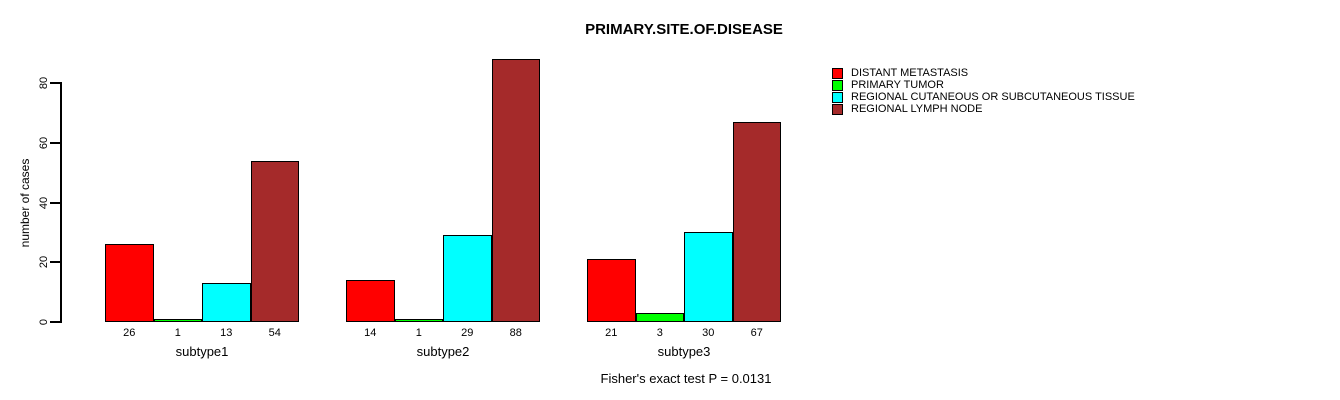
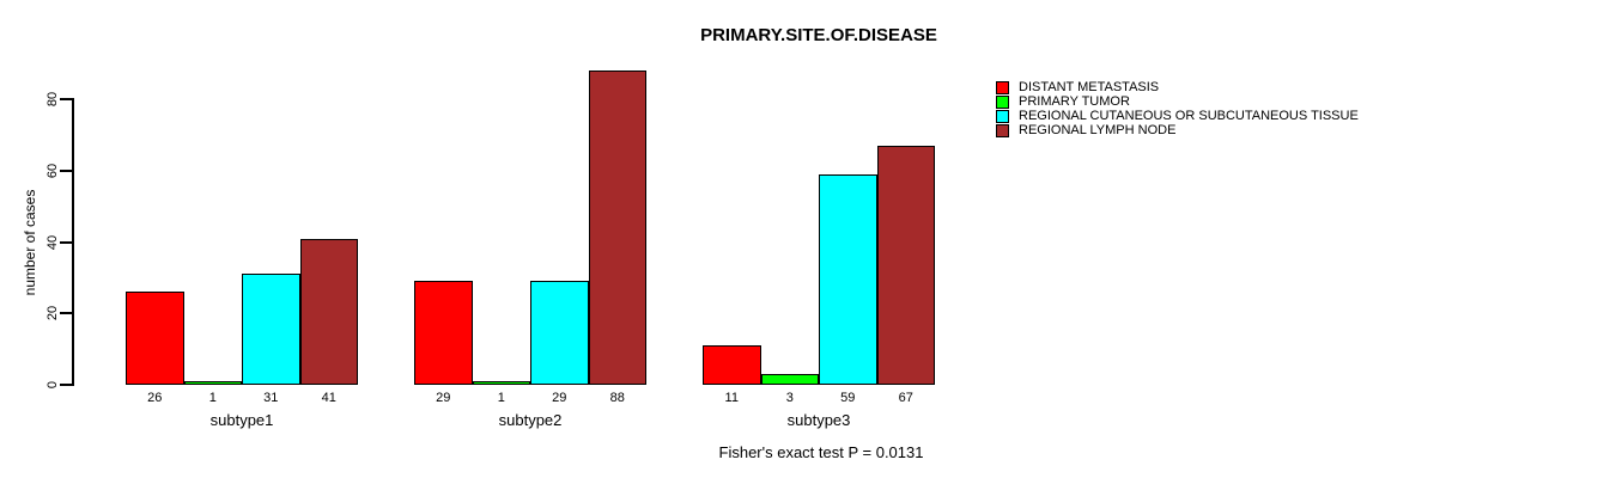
REGIONAL CUTANEOUS OR SUBCUTANEOUS TISSUE/subtype1: 13 -> 31
REGIONAL LYMPH NODE/subtype1: 54 -> 41
DISTANT METASTASIS/subtype2: 14 -> 29
DISTANT METASTASIS/subtype3: 21 -> 11
REGIONAL CUTANEOUS OR SUBCUTANEOUS TISSUE/subtype3: 30 -> 59
